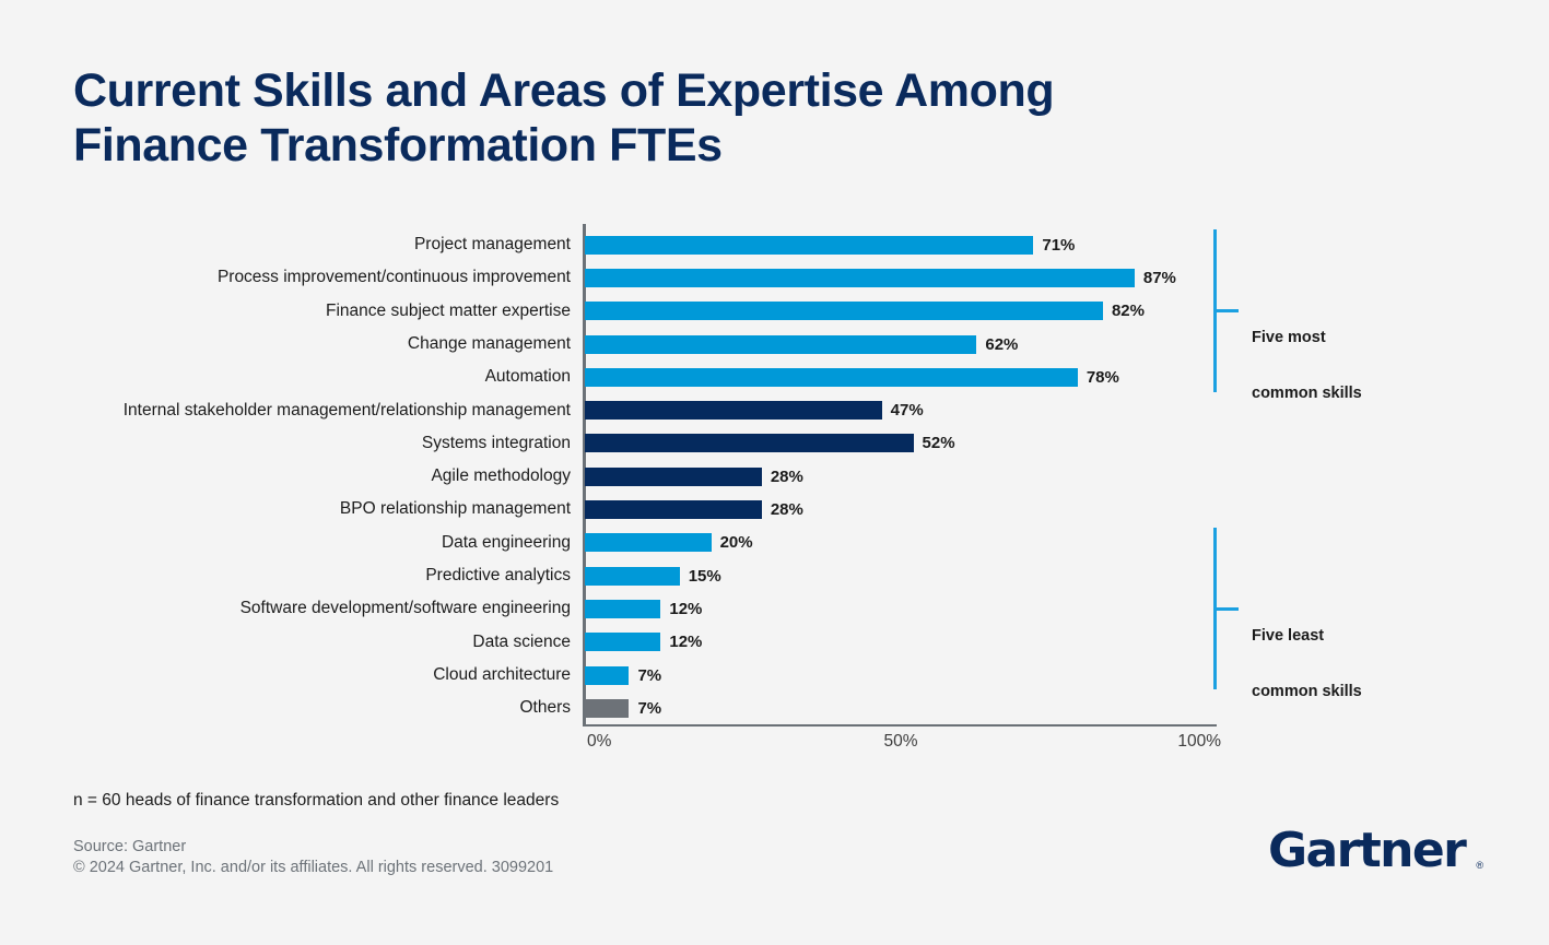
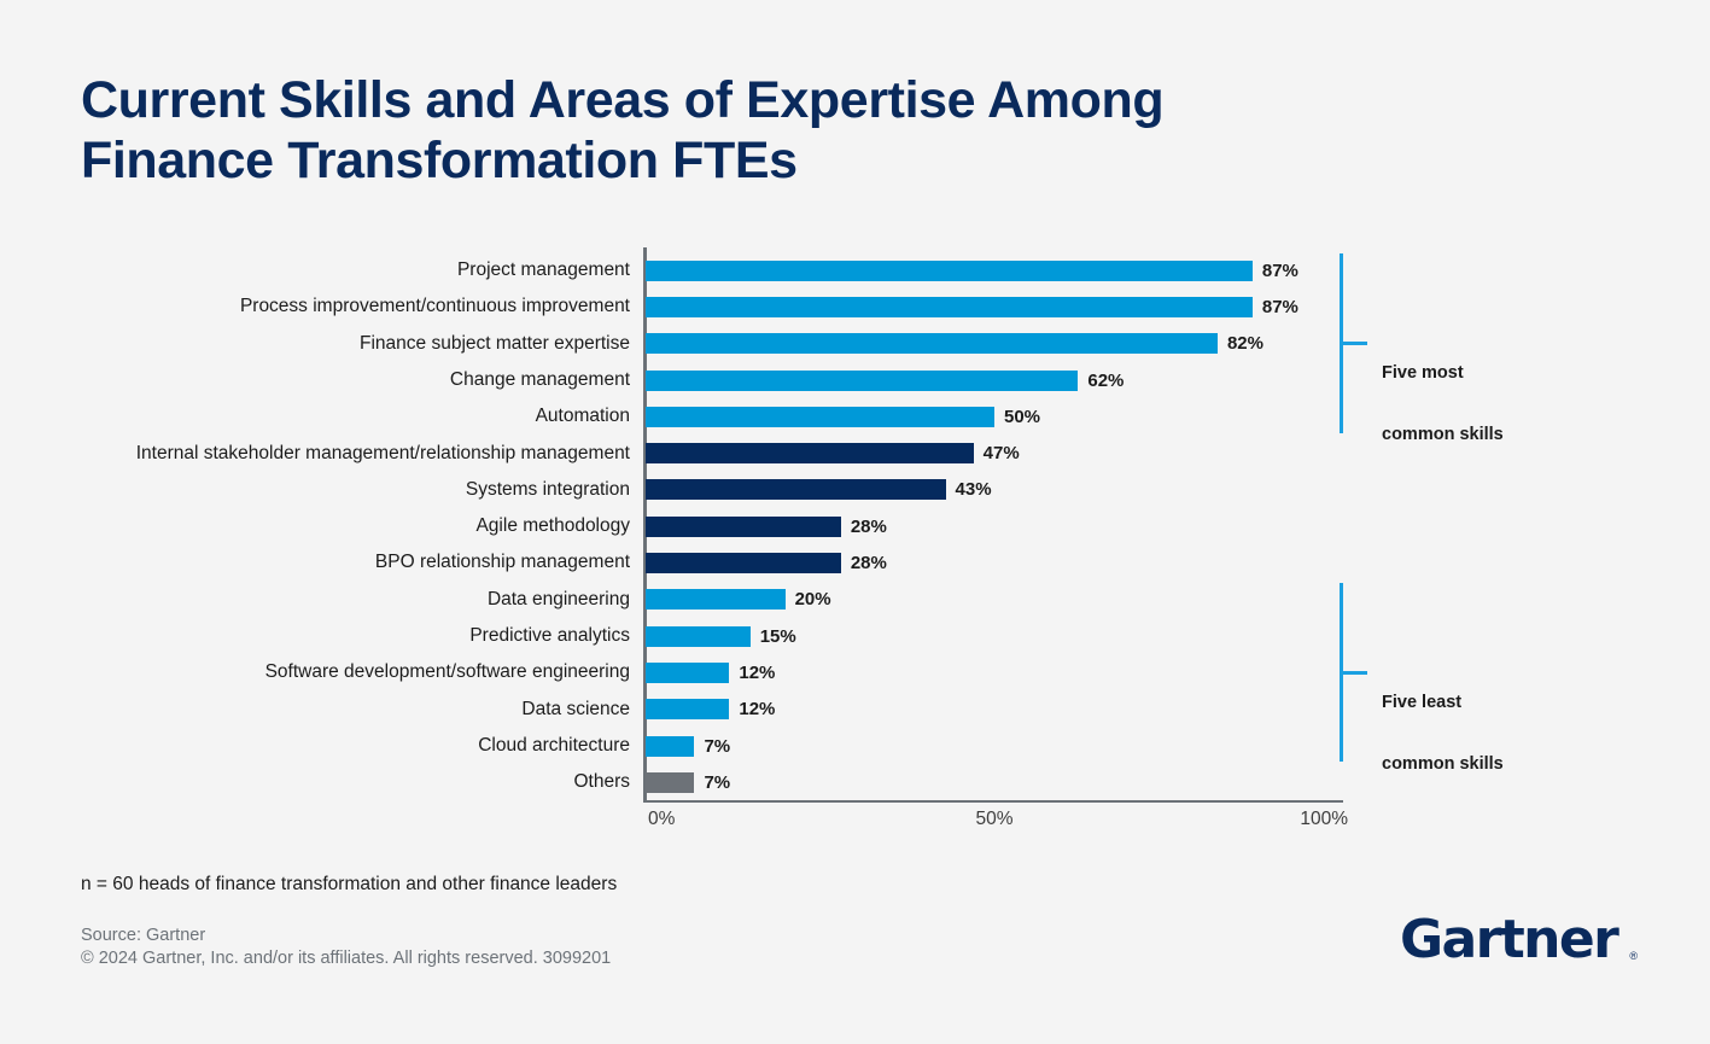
Project management: 71% -> 87%
Automation: 78% -> 50%
Systems integration: 52% -> 43%
